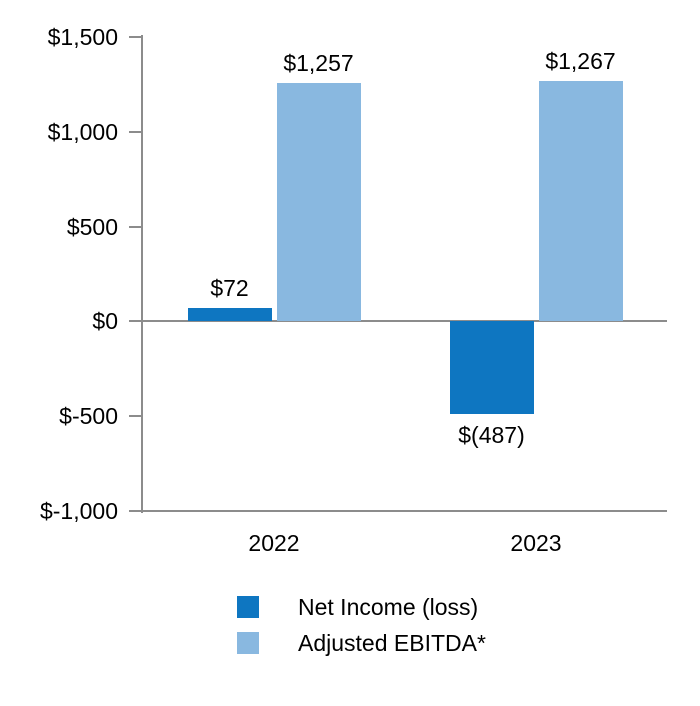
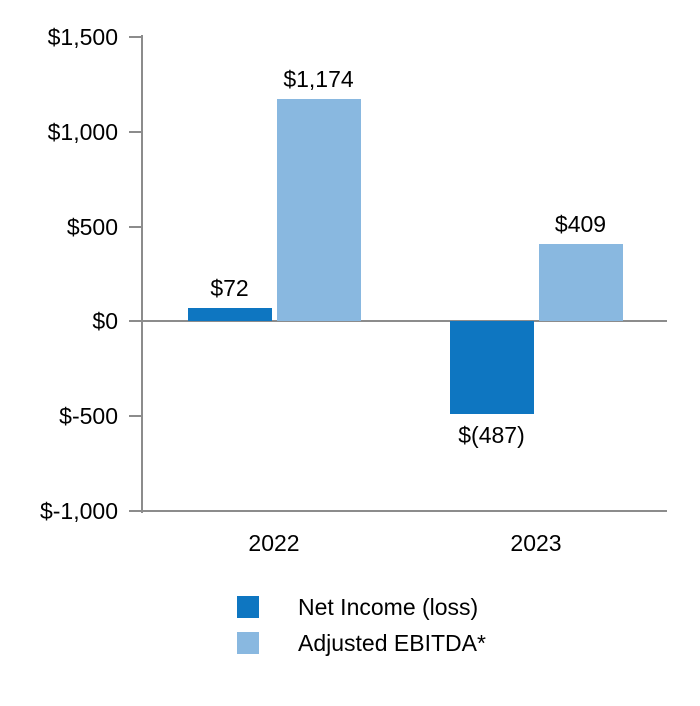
Adjusted EBITDA*/2022: $1,257 -> $1,174
Adjusted EBITDA*/2023: $1,267 -> $409
